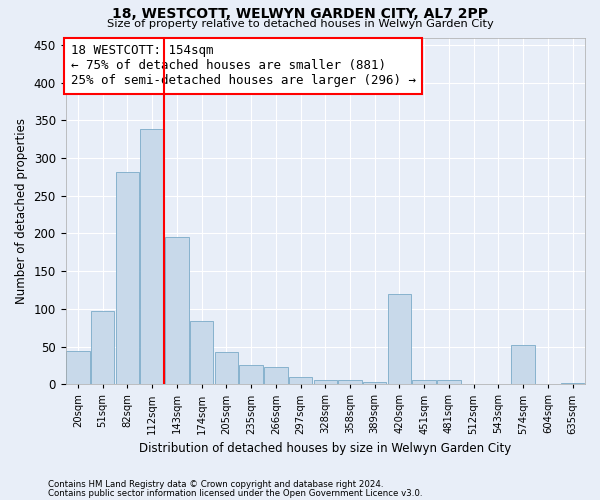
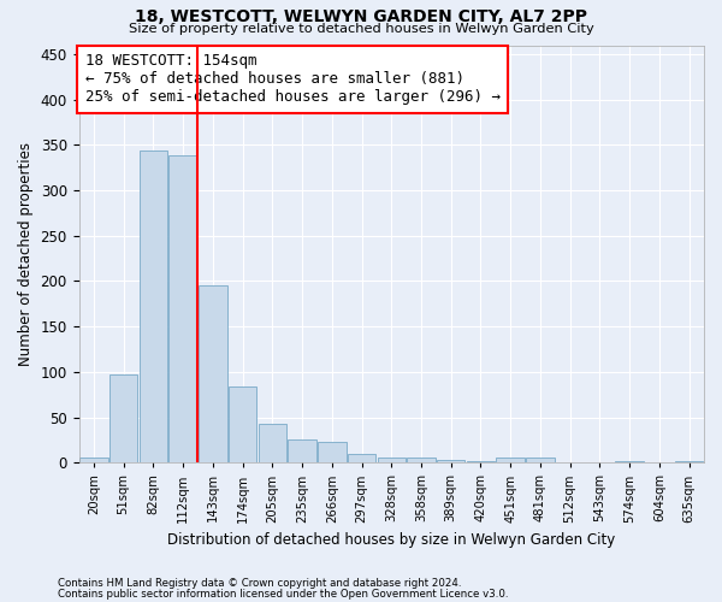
20sqm: 44 -> 5
82sqm: 282 -> 344
420sqm: 120 -> 2
574sqm: 52 -> 2
